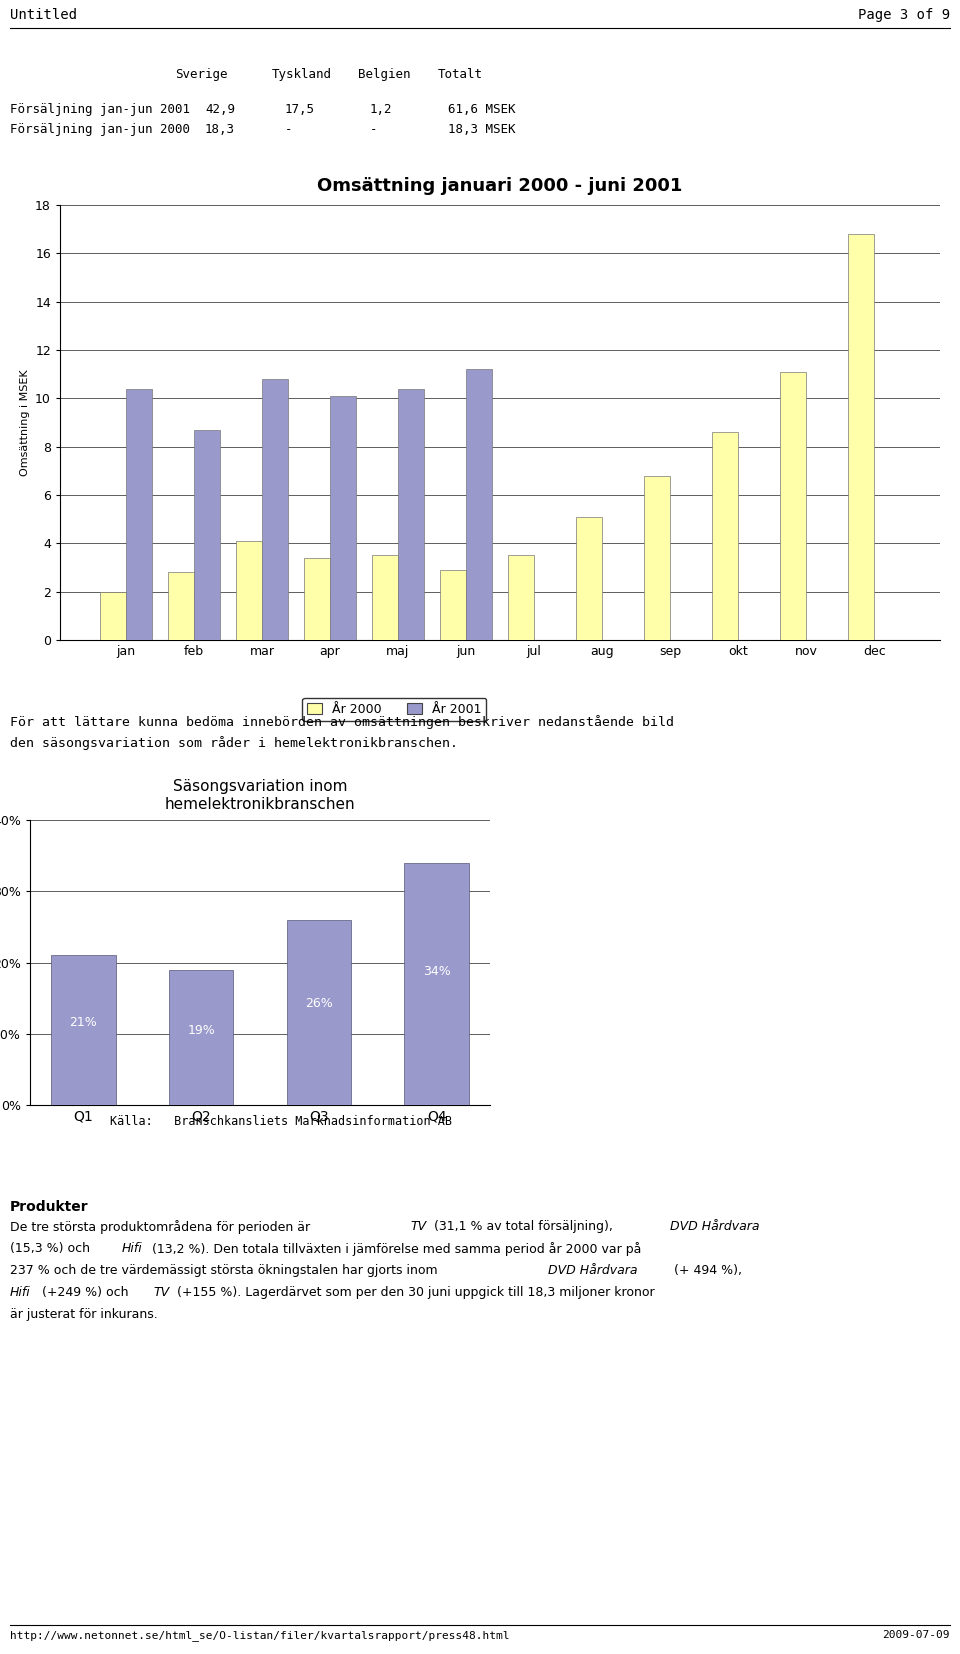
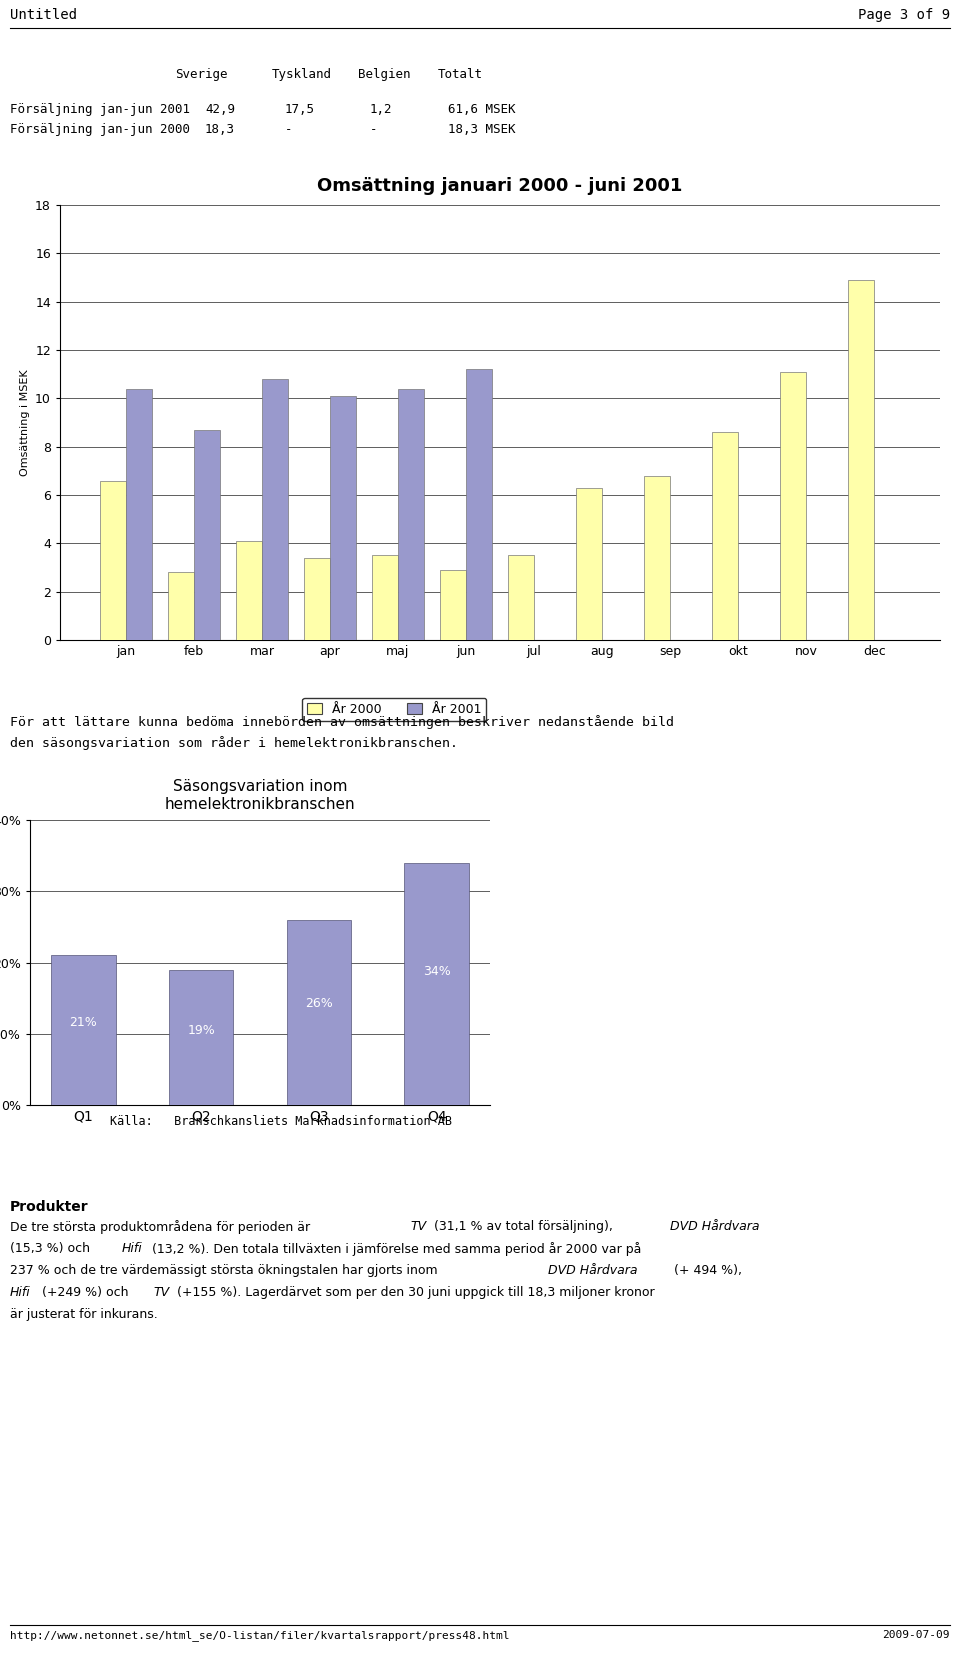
Omsättning januari 2000 - juni 2001/År 2000/jan: 2.0 -> 6.6
Omsättning januari 2000 - juni 2001/År 2000/aug: 5.1 -> 6.3
Omsättning januari 2000 - juni 2001/År 2000/dec: 16.8 -> 14.9
